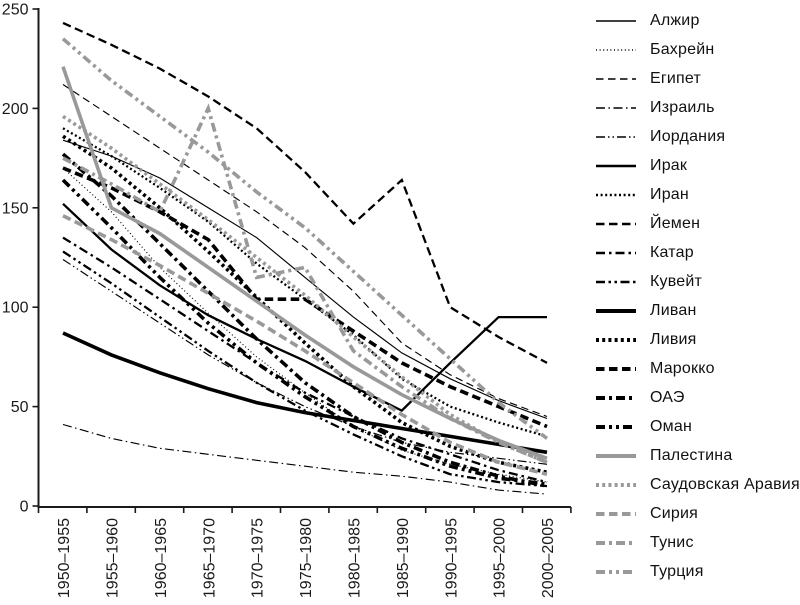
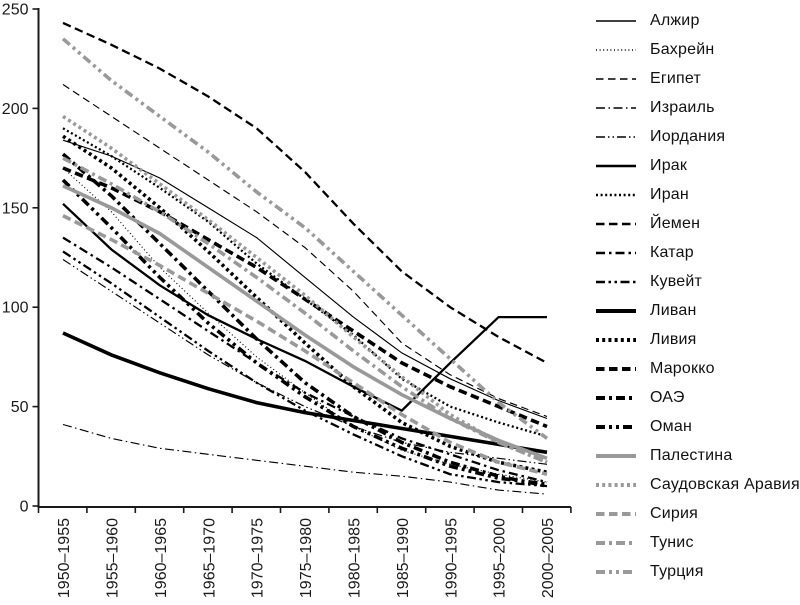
Палестина/1950–1955: 221 -> 161
Тунис/1965–1970: 200 -> 132
Марокко/1970–1975: 104 -> 120
Тунис/1975–1980: 120 -> 97
Йемен/1985–1990: 164 -> 118
